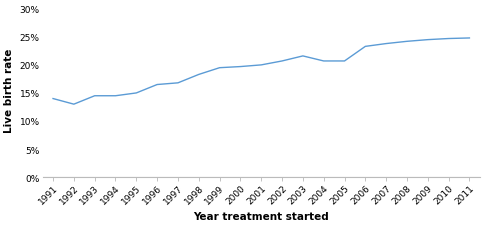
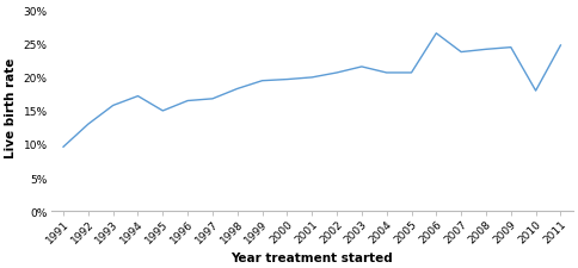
1991: 14.0% -> 9.6%
1993: 14.5% -> 15.8%
1994: 14.5% -> 17.2%
2006: 23.3% -> 26.6%
2010: 24.7% -> 18.0%
